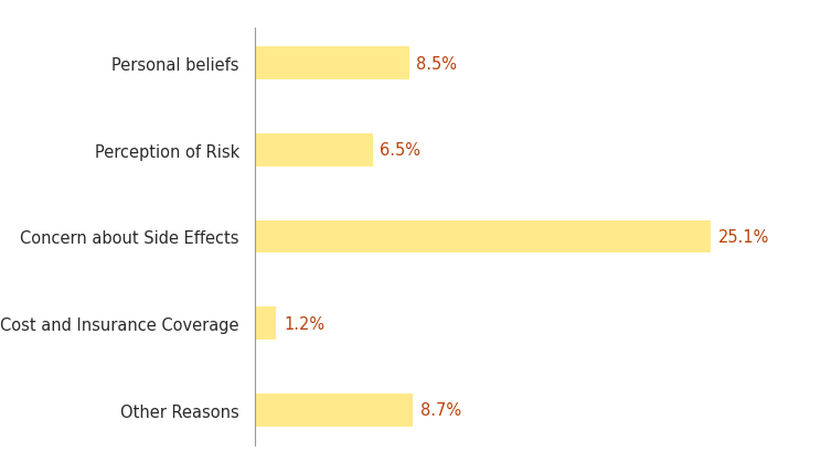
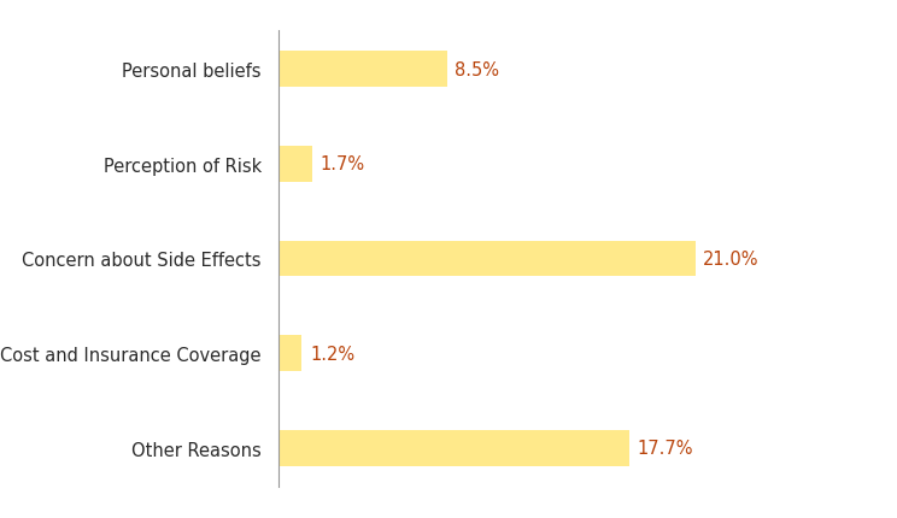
Perception of Risk: 6.5% -> 1.7%
Concern about Side Effects: 25.1% -> 21.0%
Other Reasons: 8.7% -> 17.7%
